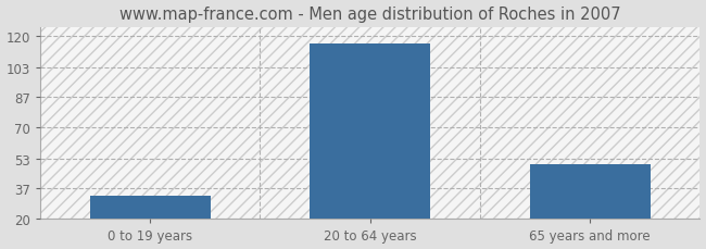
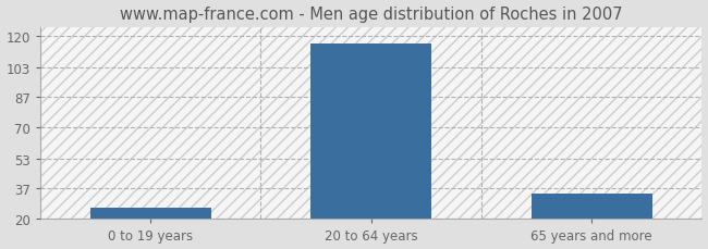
0 to 19 years: 33 -> 26
65 years and more: 50 -> 34
